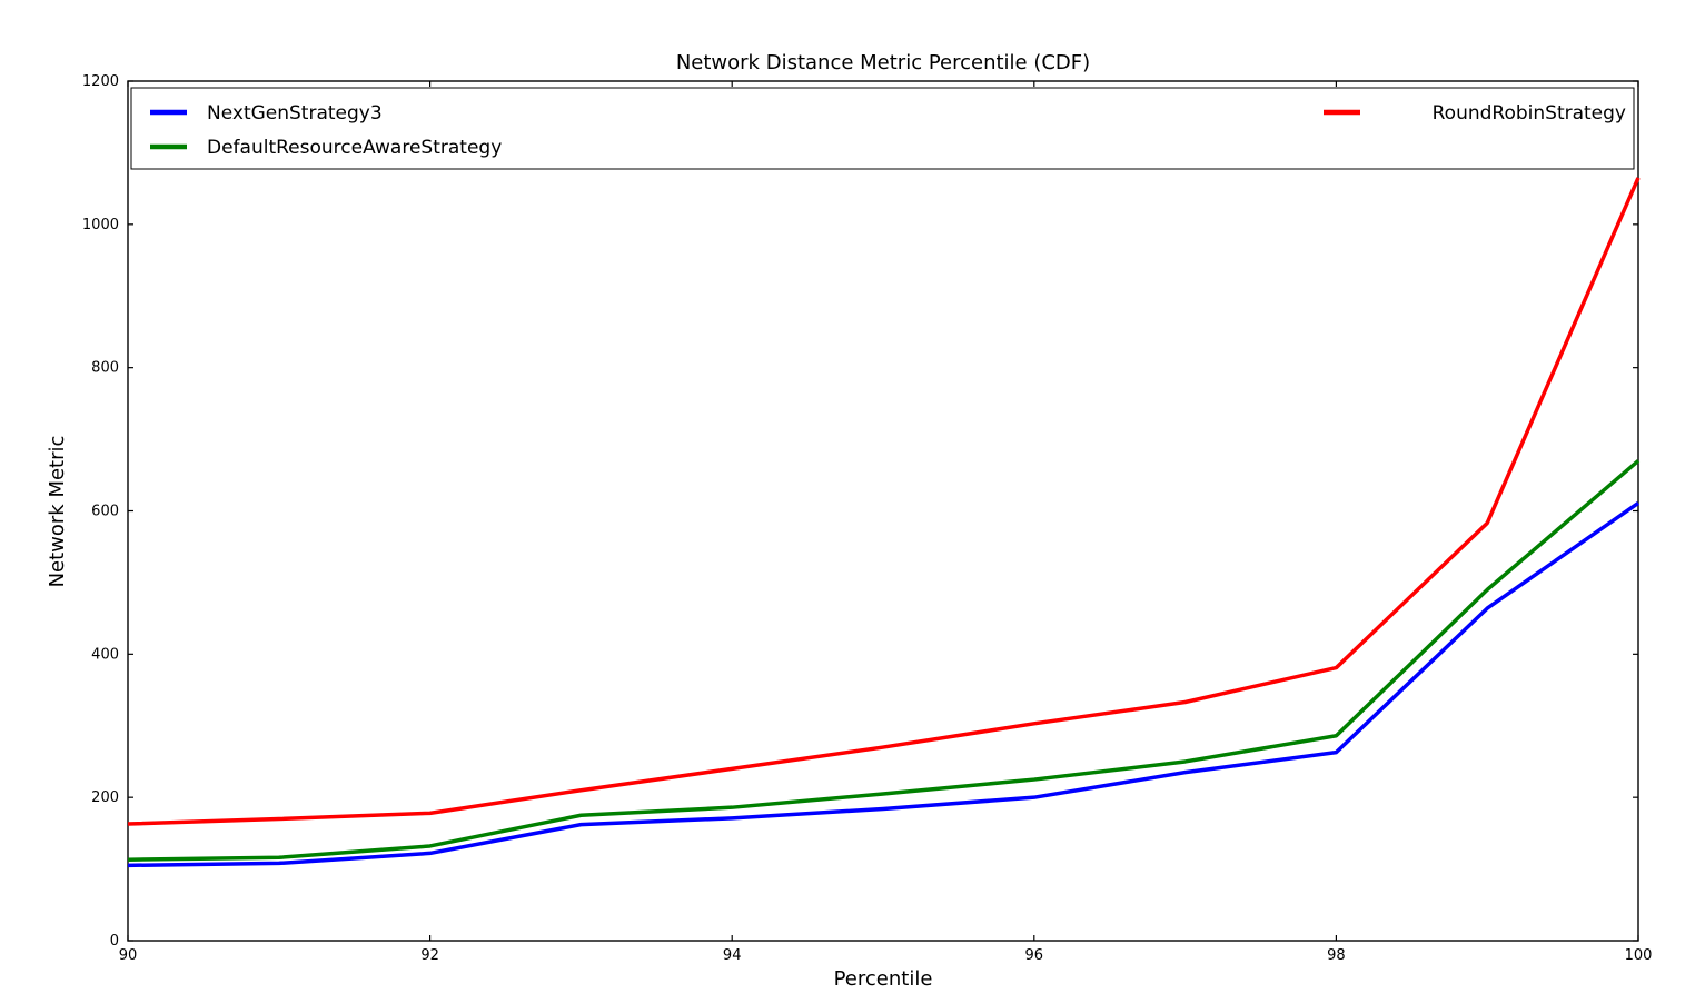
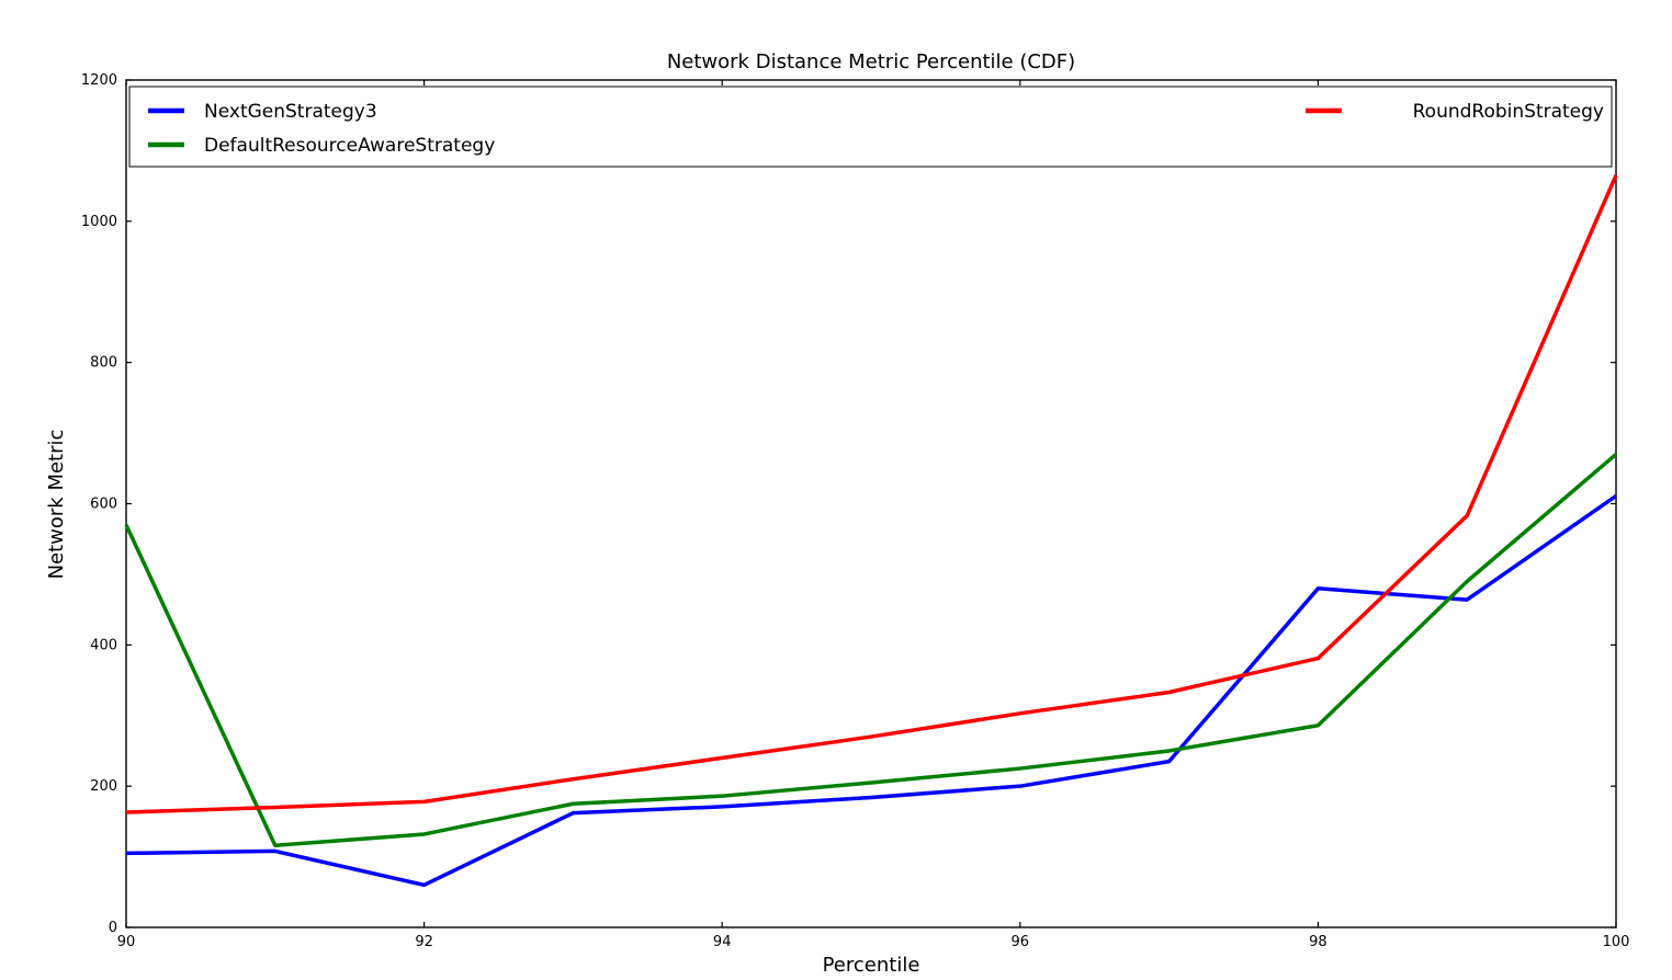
DefaultResourceAwareStrategy/90: 110 -> 570
NextGenStrategy3/92: 120 -> 60
NextGenStrategy3/98: 260 -> 480
